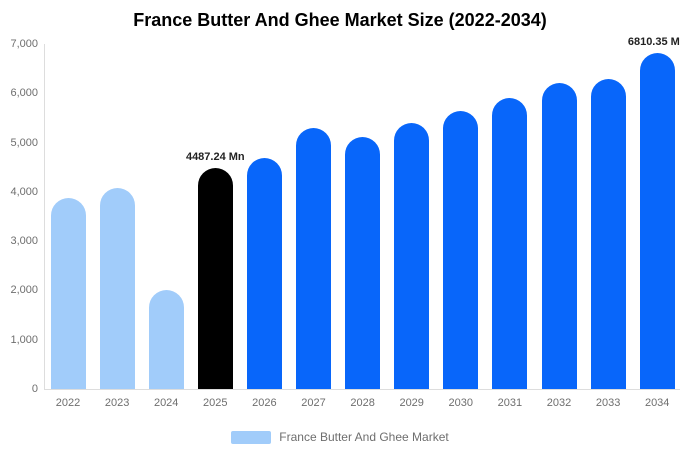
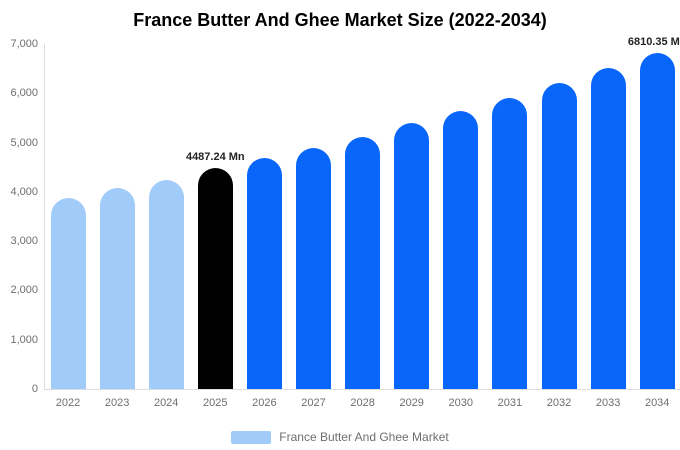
2024: 2000 -> 4200
2027: 5300 -> 4900
2033: 6300 -> 6500
